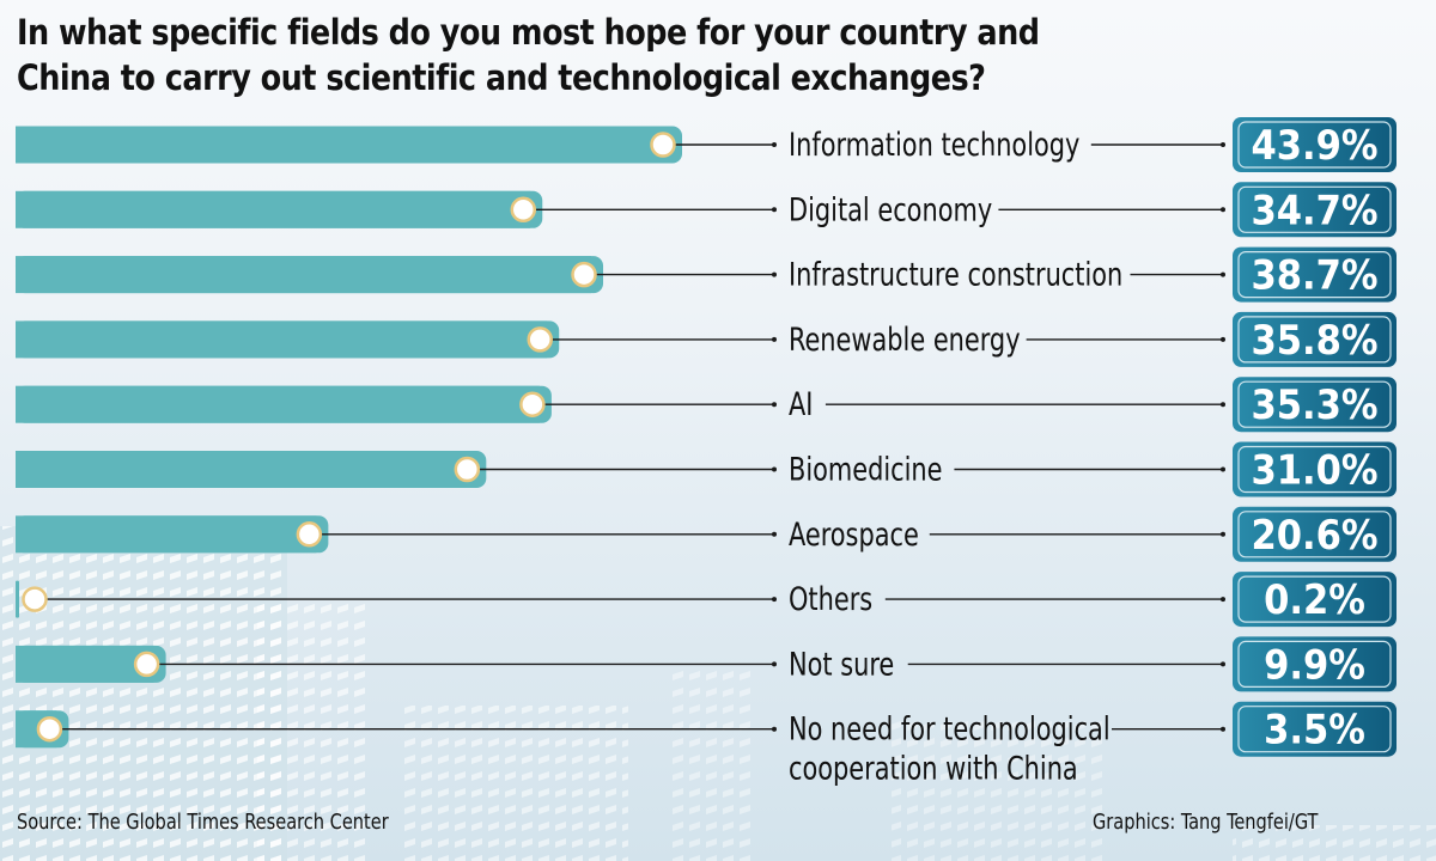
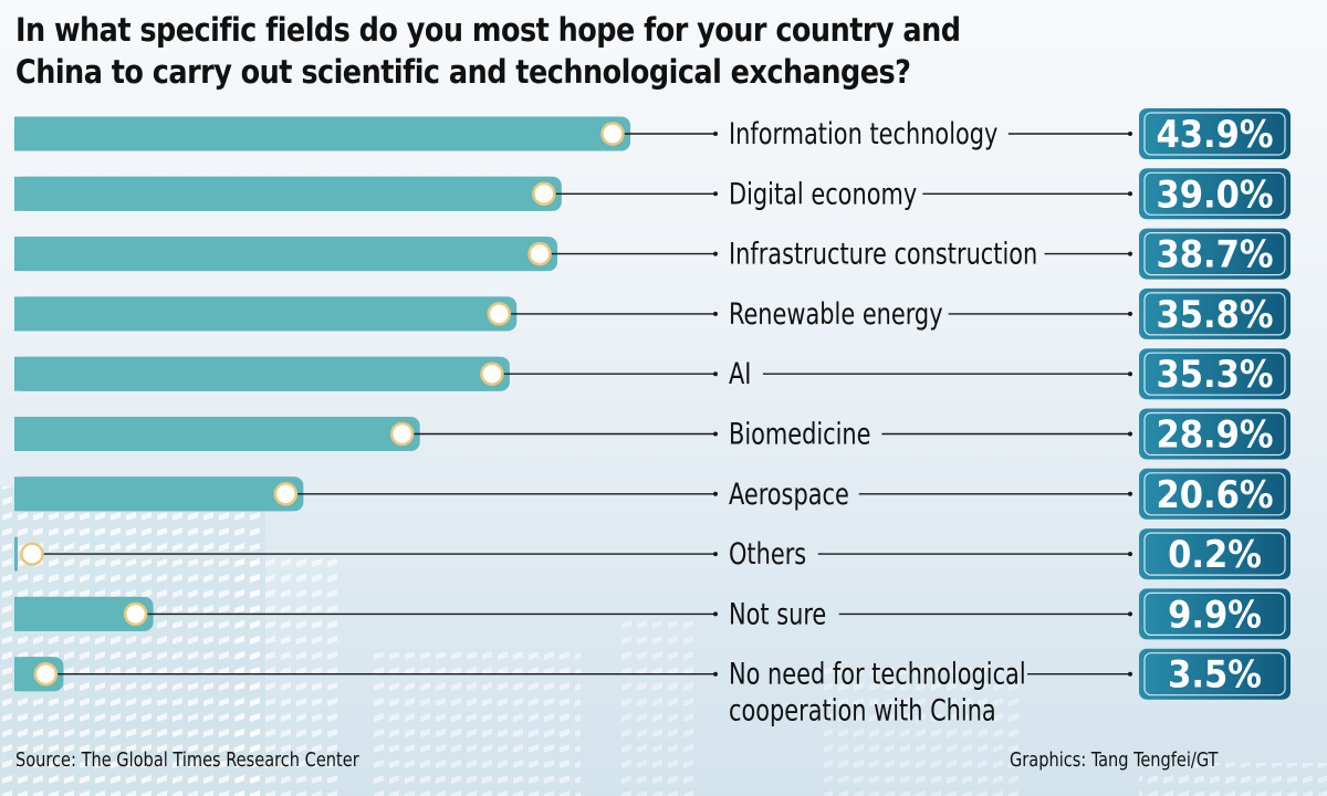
Digital economy: 34.7% -> 39.0%
Biomedicine: 31.0% -> 28.9%
